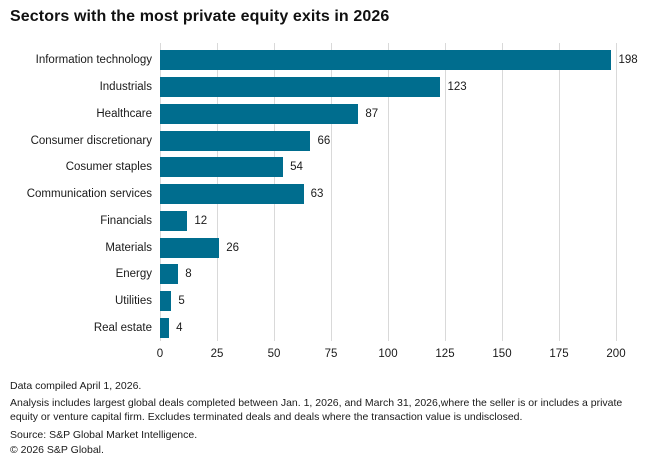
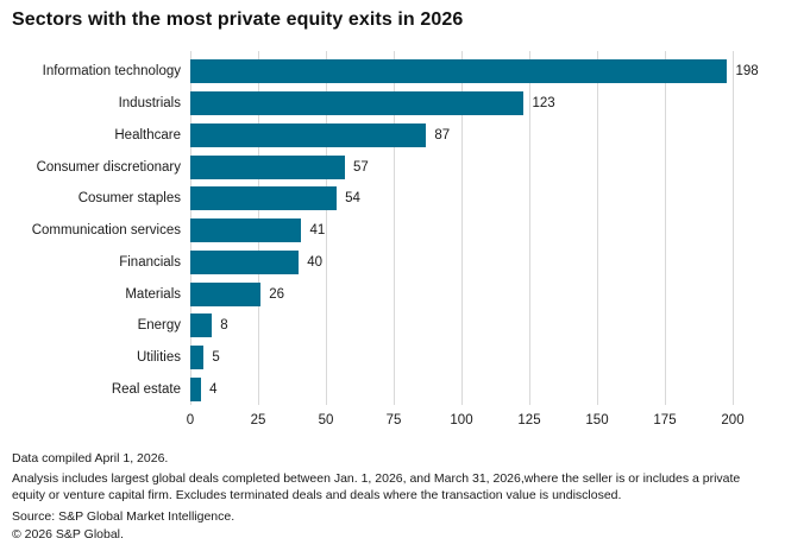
Consumer discretionary: 66 -> 57
Communication services: 63 -> 41
Financials: 12 -> 40
